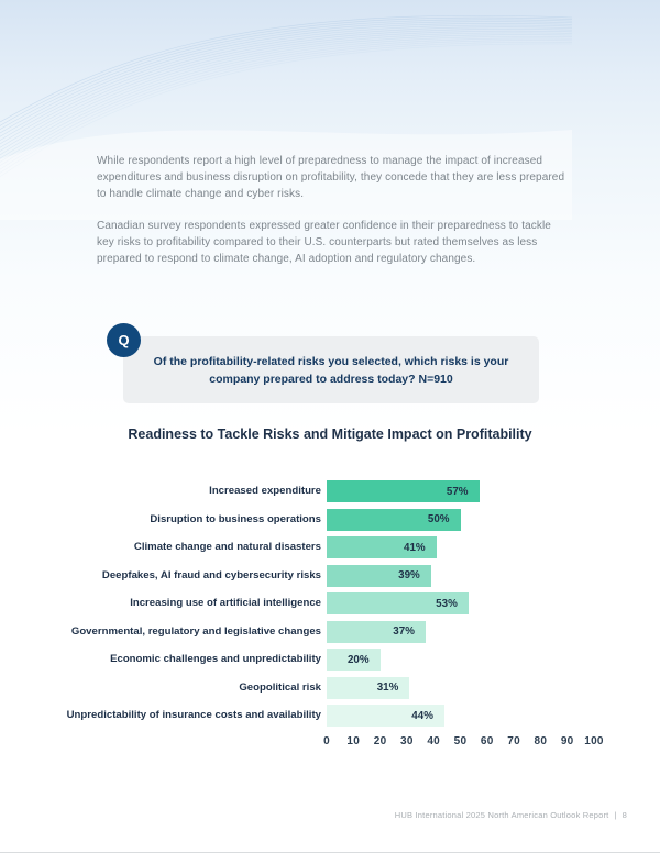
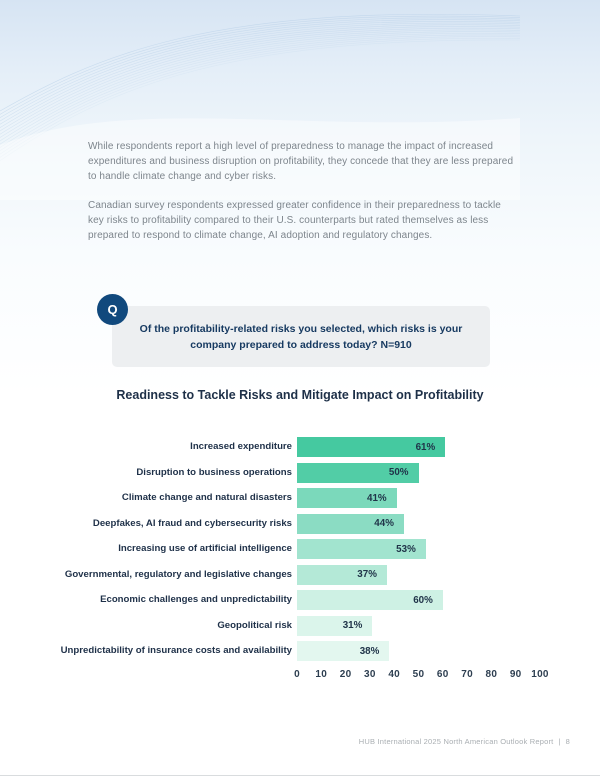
Increased expenditure: 57% -> 61%
Deepfakes, AI fraud and cybersecurity risks: 39% -> 44%
Economic challenges and unpredictability: 20% -> 60%
Unpredictability of insurance costs and availability: 44% -> 38%
